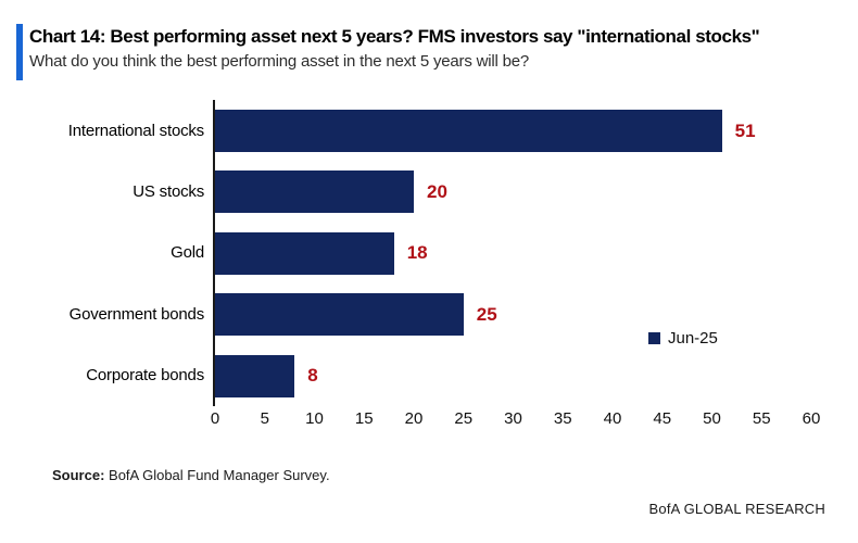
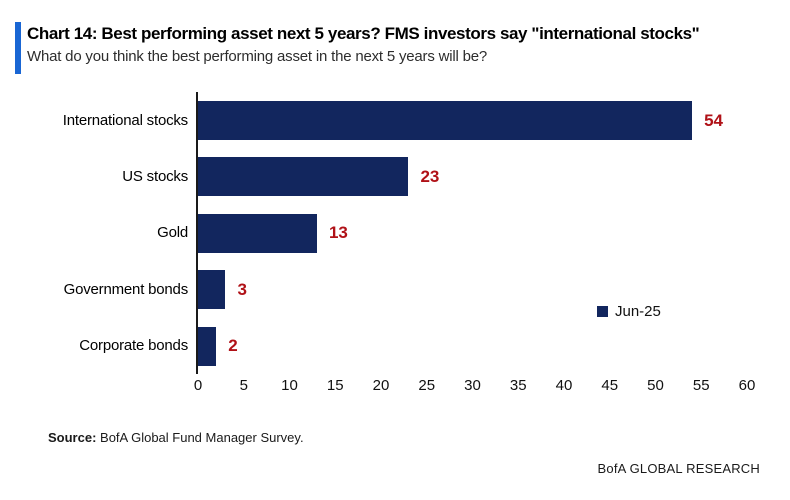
International stocks: 51 -> 54
US stocks: 20 -> 23
Gold: 18 -> 13
Government bonds: 25 -> 3
Corporate bonds: 8 -> 2
